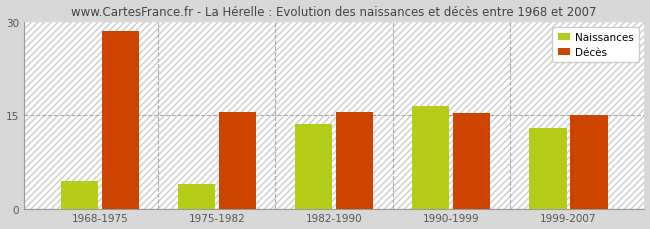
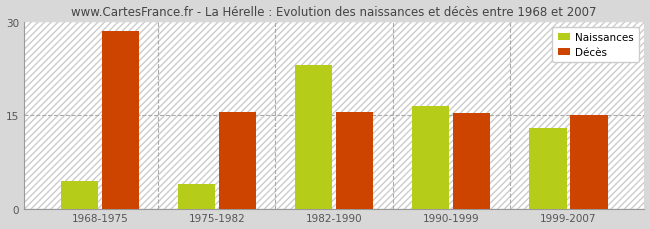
Naissances/1982-1990: 13.5 -> 23.0
